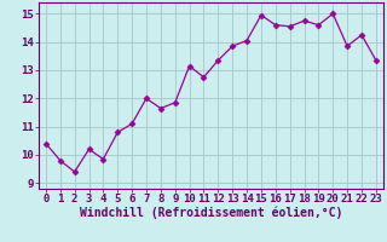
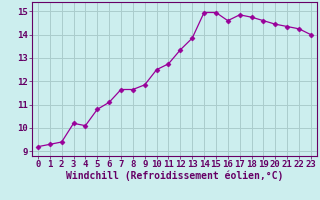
0: 10.40 -> 9.20
1: 9.80 -> 9.30
4: 9.85 -> 10.10
7: 12.00 -> 11.65
10: 13.15 -> 12.50
14: 14.05 -> 14.95
17: 14.55 -> 14.85
20: 15.00 -> 14.45
21: 13.85 -> 14.35
23: 13.35 -> 14.00
